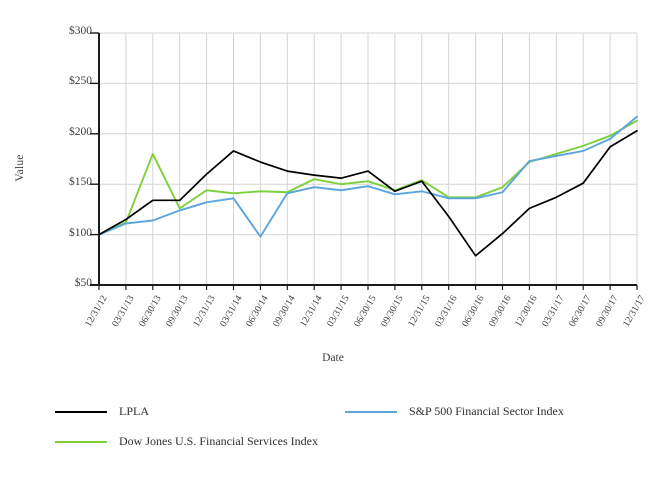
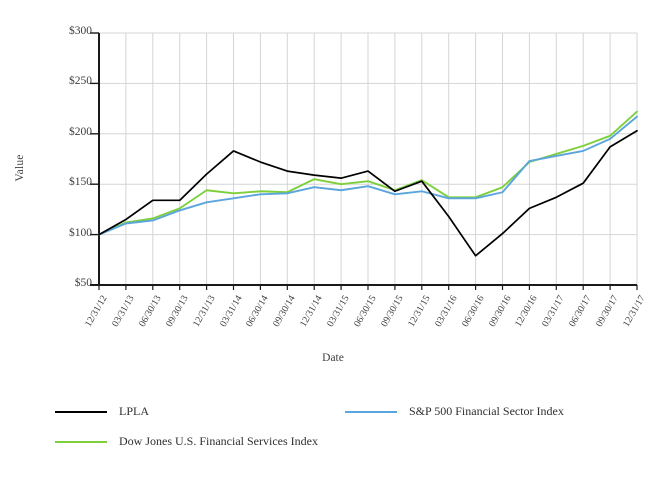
Dow Jones U.S. Financial Services Index/06/30/13: $180 -> $116
S&P 500 Financial Sector Index/06/30/14: $98 -> $140
Dow Jones U.S. Financial Services Index/12/31/17: $213 -> $222
